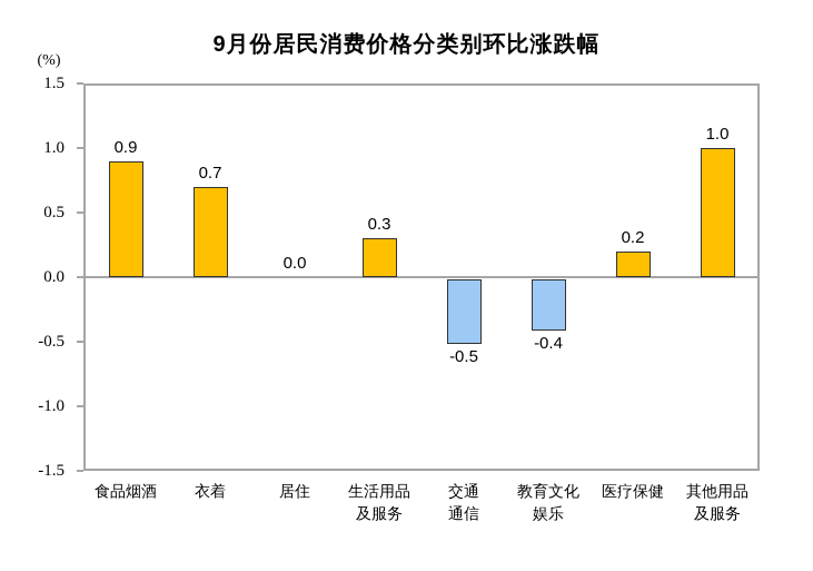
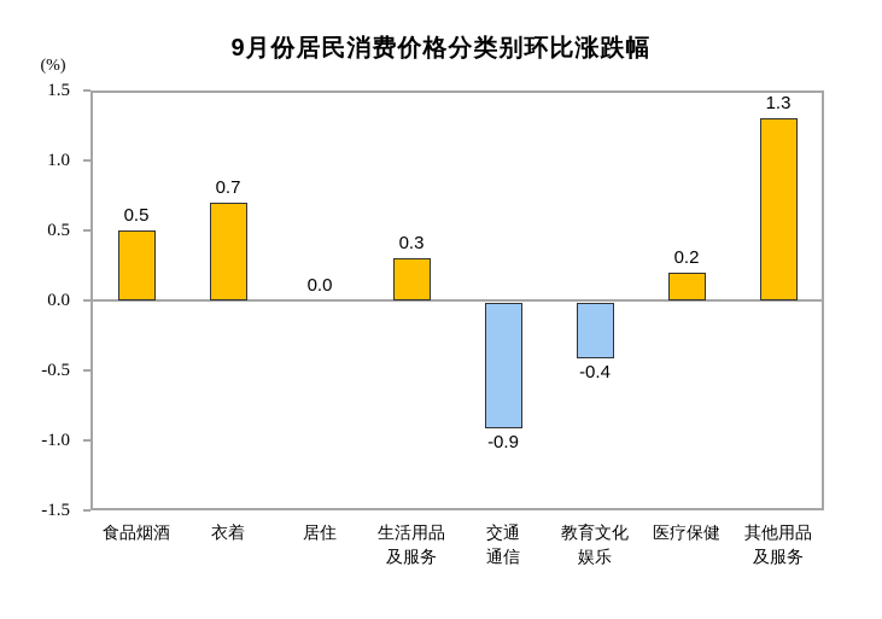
食品烟酒: 0.9 -> 0.5
交通 通信: -0.5 -> -0.9
其他用品 及服务: 1.0 -> 1.3
